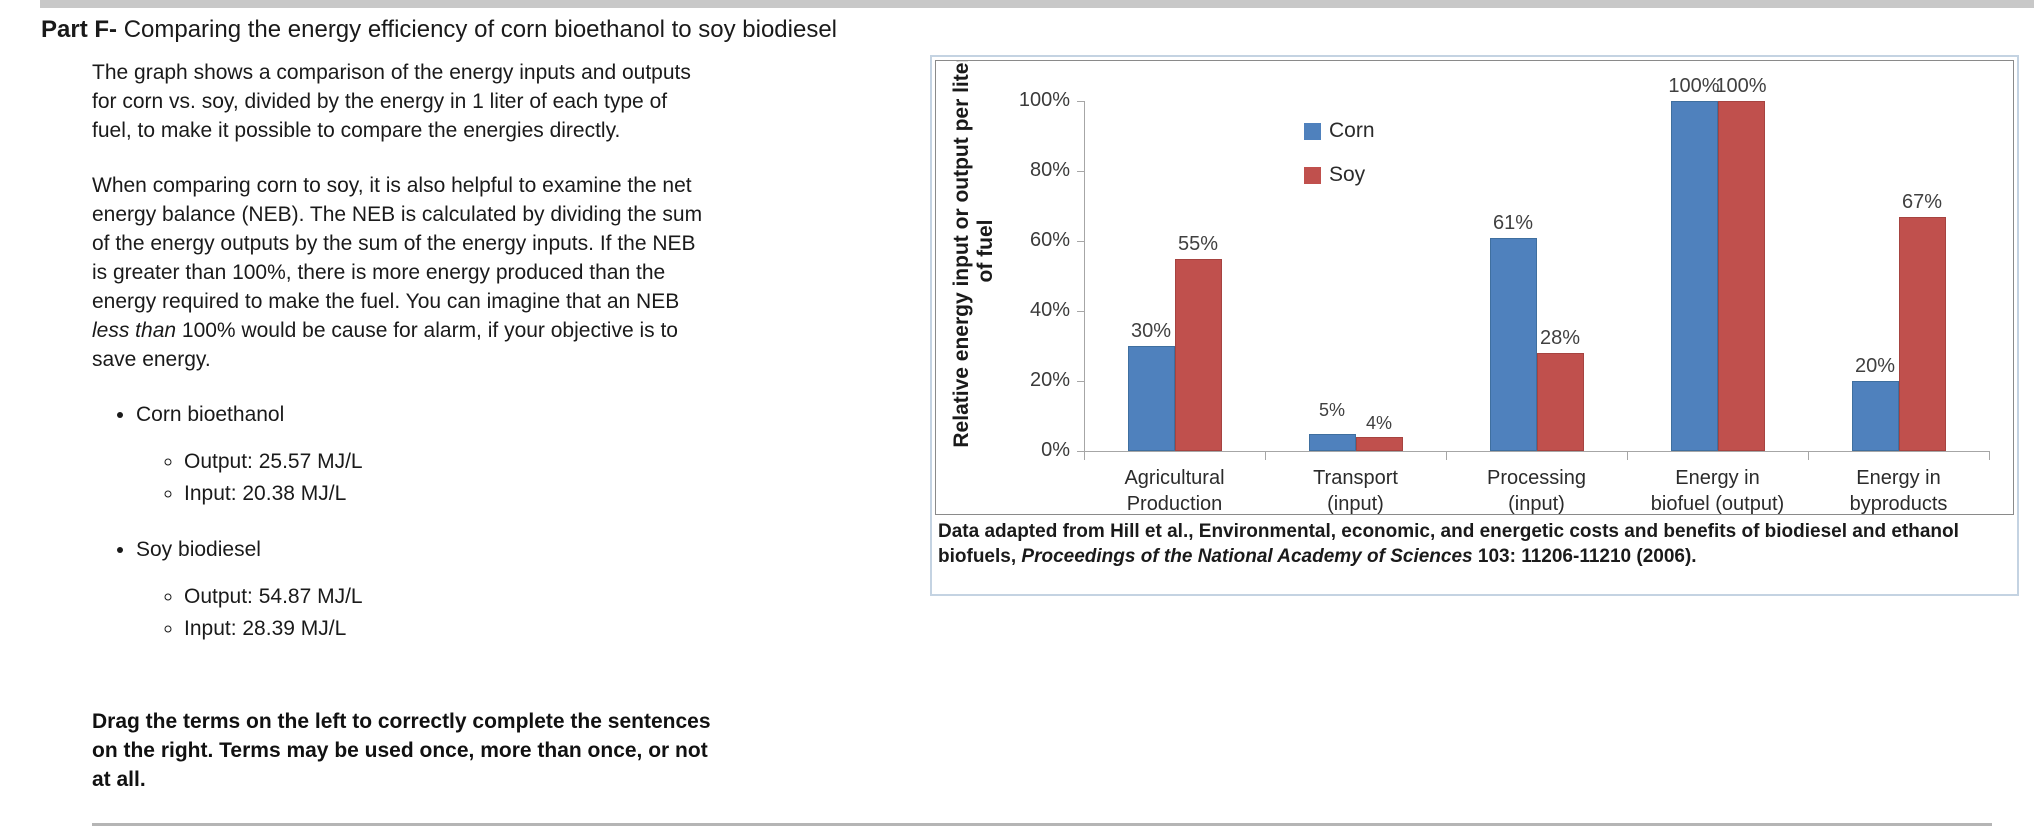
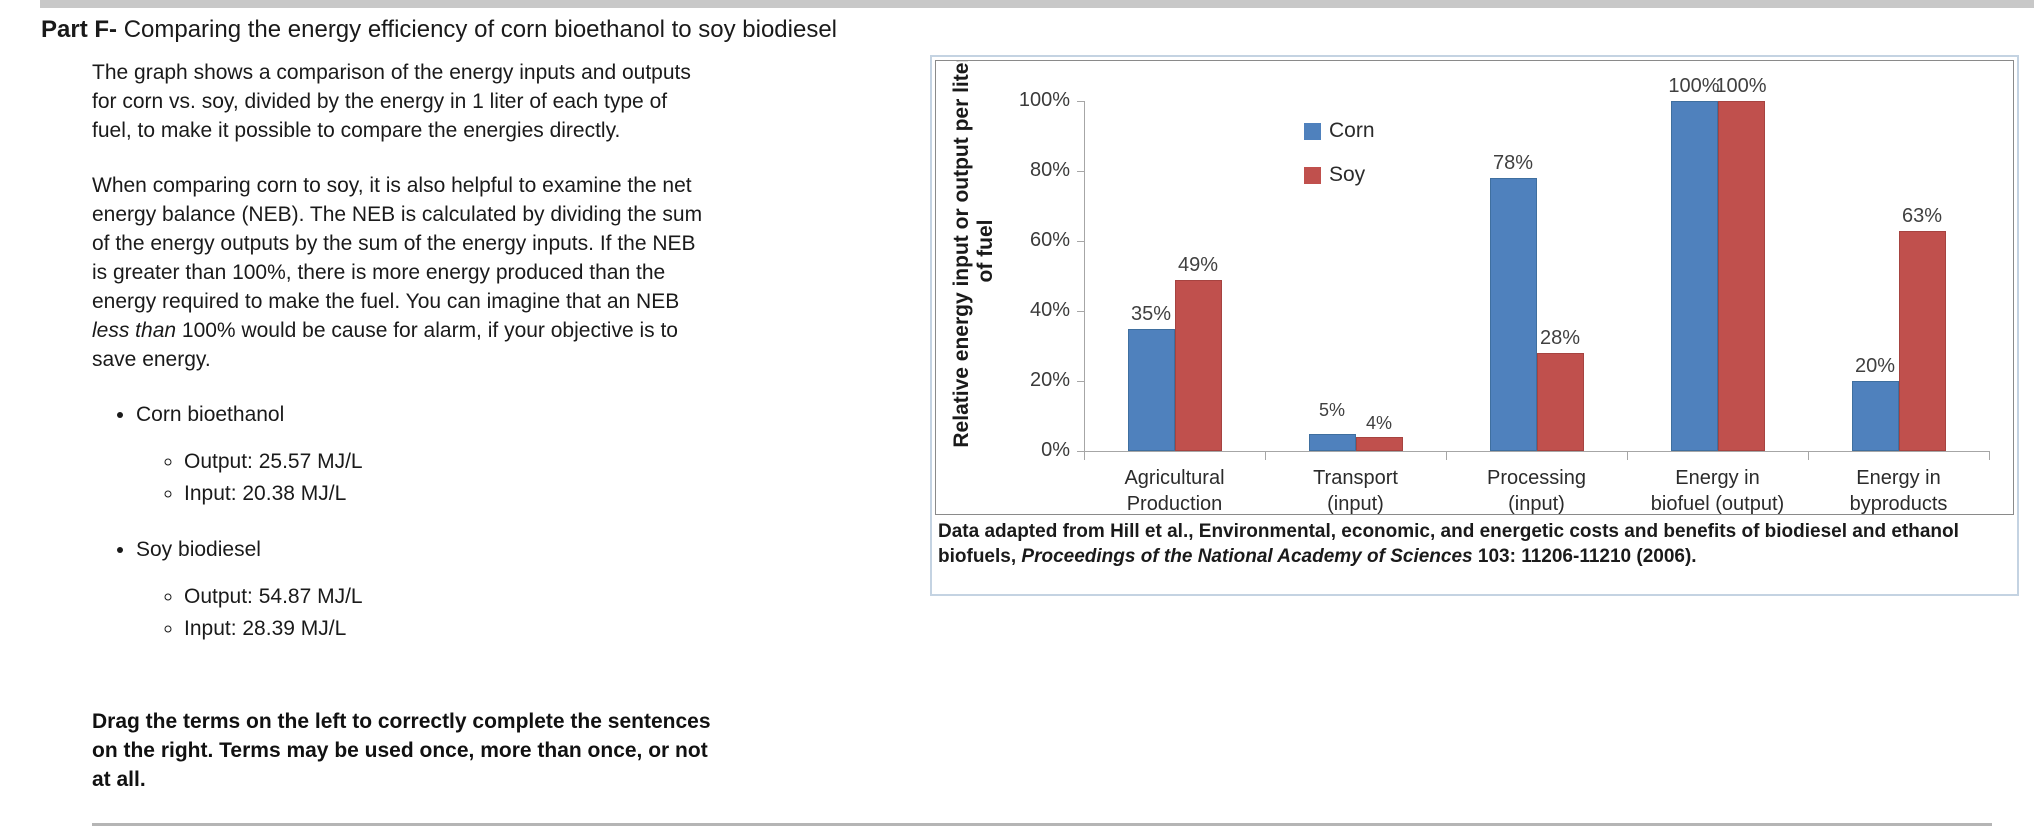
Corn/Agricultural Production (input): 30% -> 35%
Soy/Agricultural Production (input): 55% -> 49%
Corn/Processing (input): 61% -> 78%
Soy/Energy in byproducts (output): 67% -> 63%
